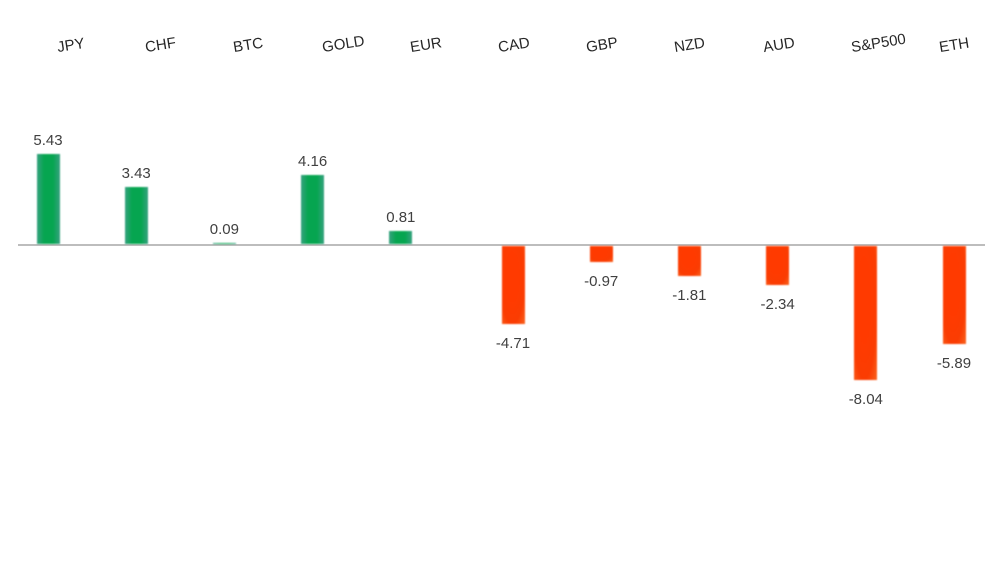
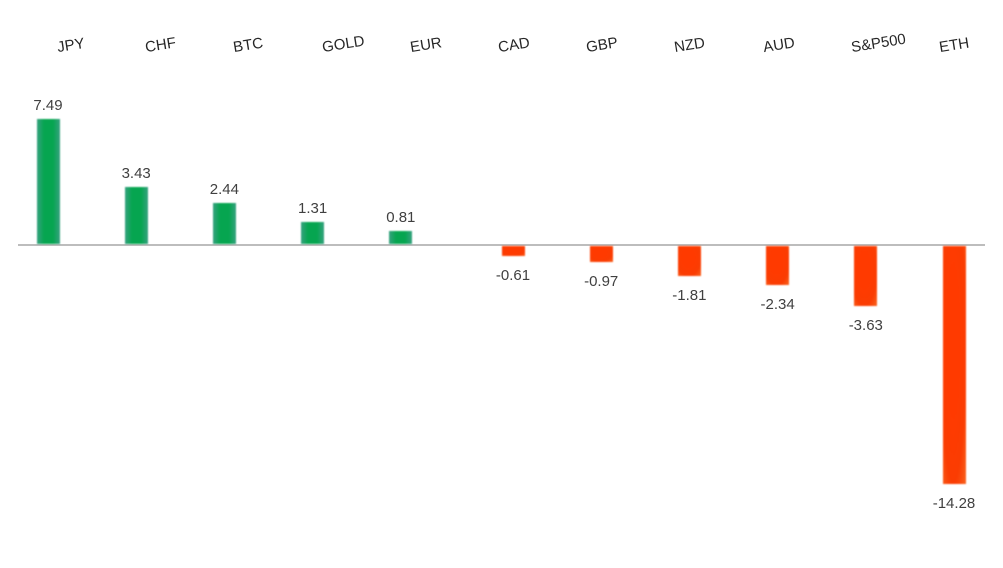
JPY: 5.43 -> 7.49
BTC: 0.09 -> 2.44
GOLD: 4.16 -> 1.31
CAD: -4.71 -> -0.61
S&P500: -8.04 -> -3.63
ETH: -5.89 -> -14.28
